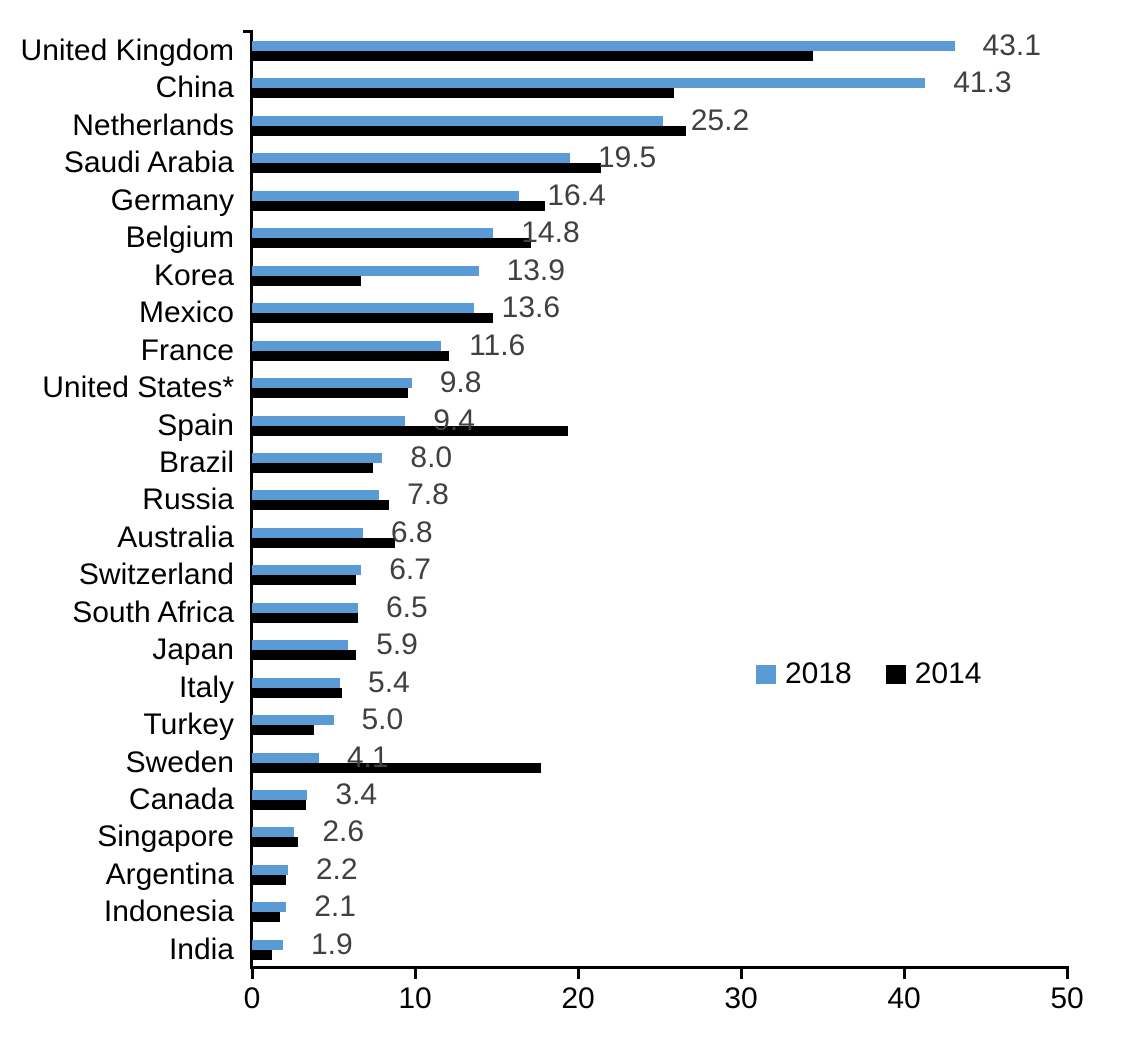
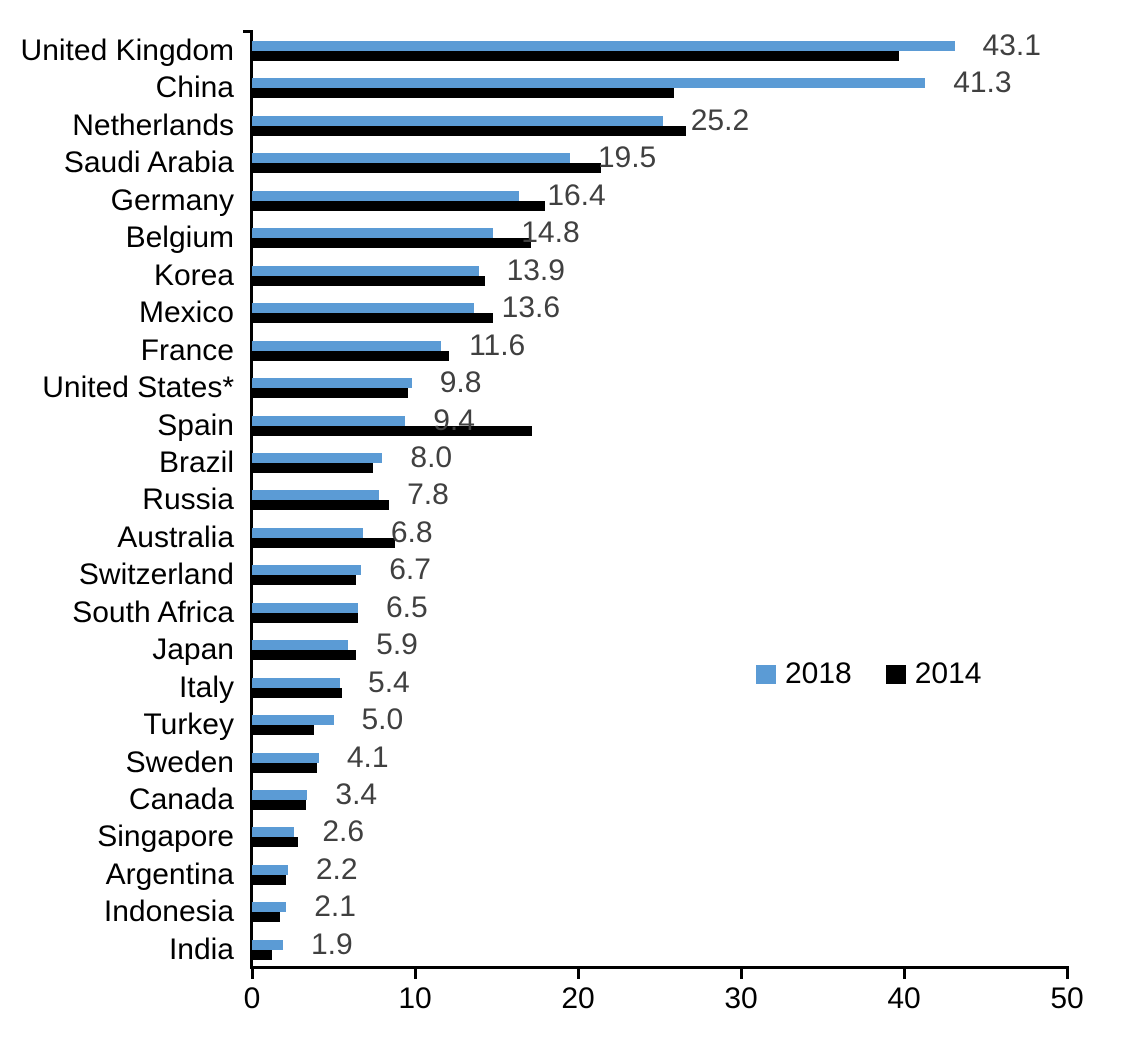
2014/United Kingdom: 34.4 -> 39.7
2014/Korea: 6.7 -> 14.3
2014/Spain: 19.4 -> 17.2
2014/Sweden: 17.7 -> 4.0
